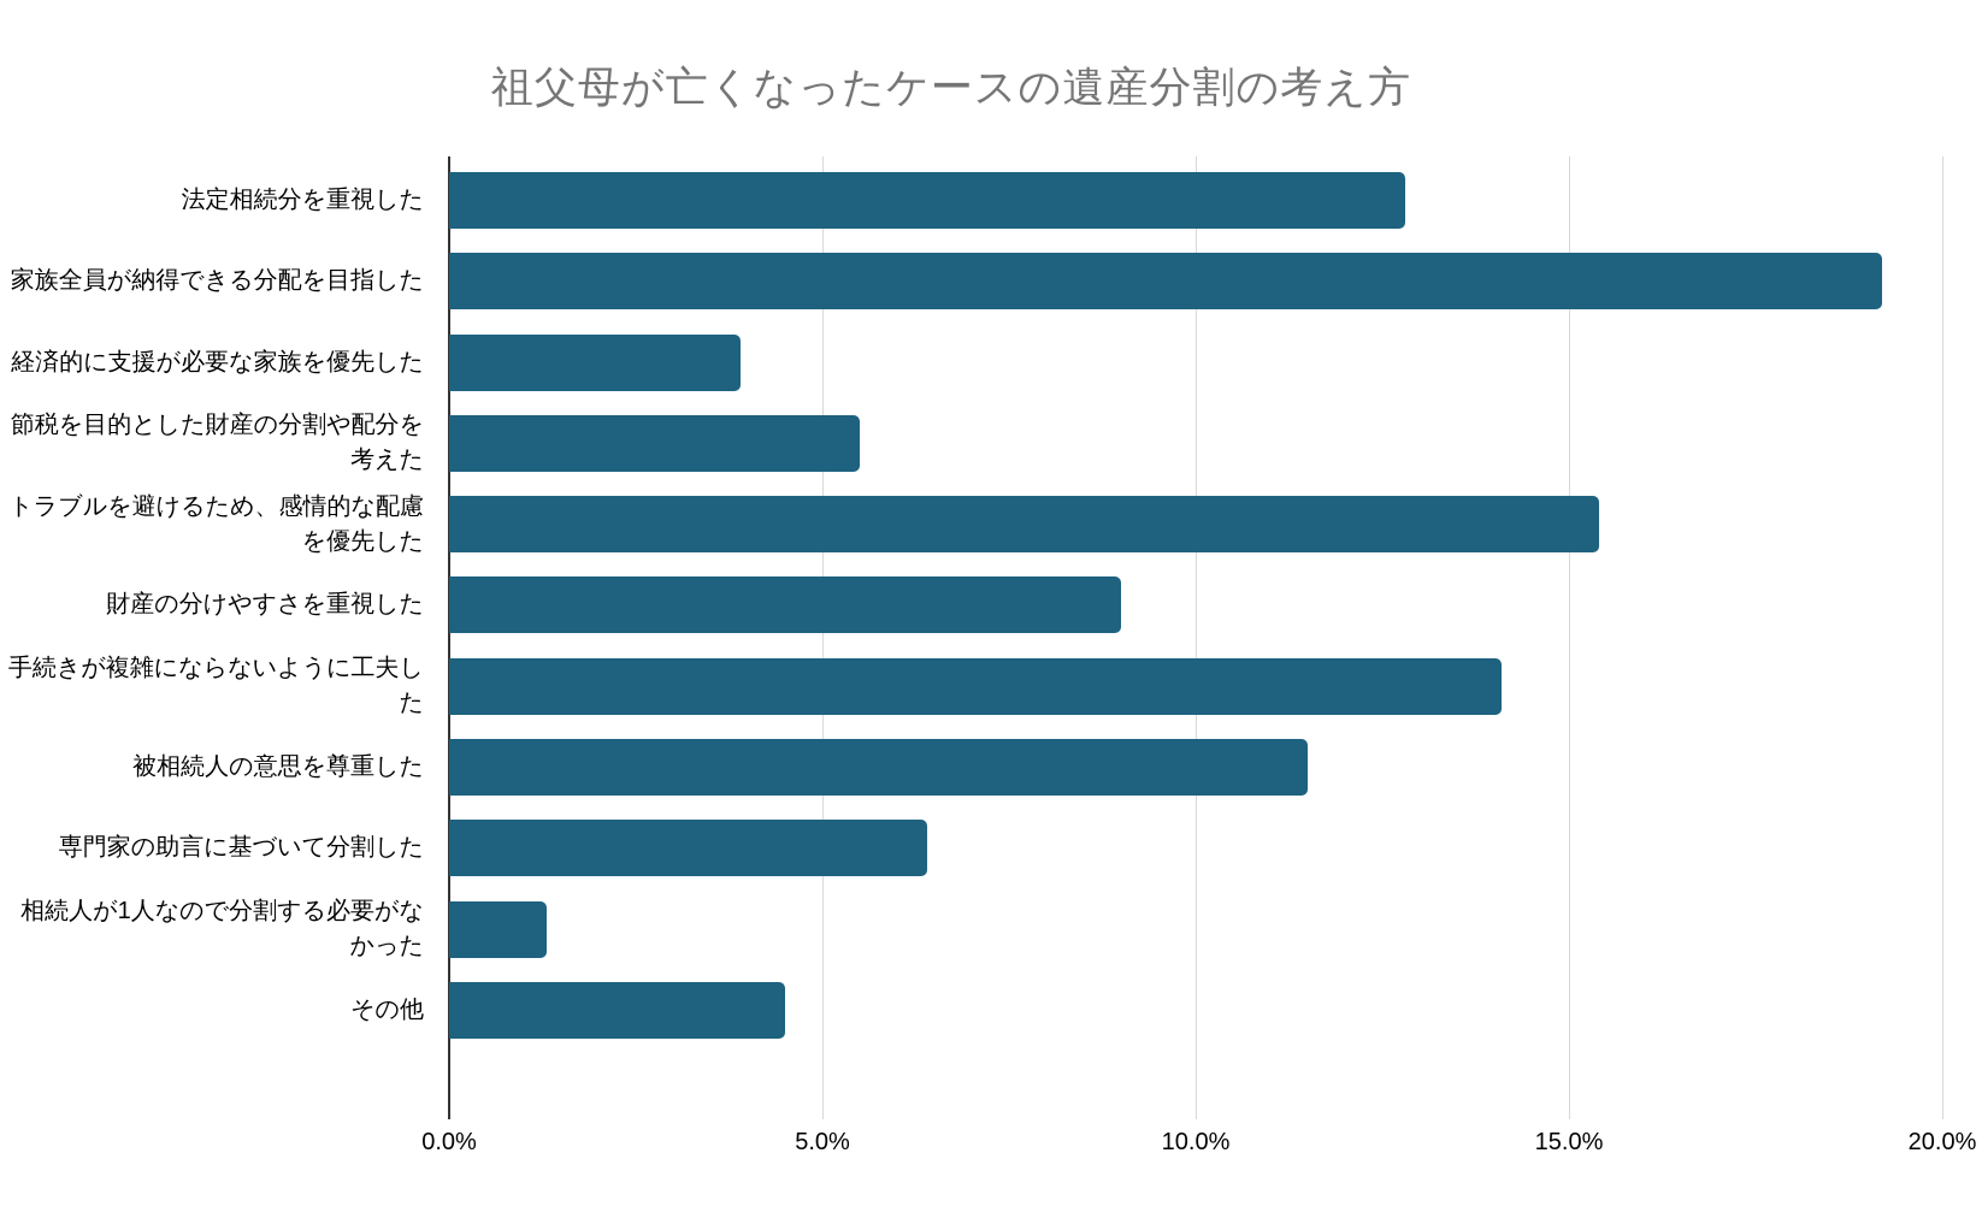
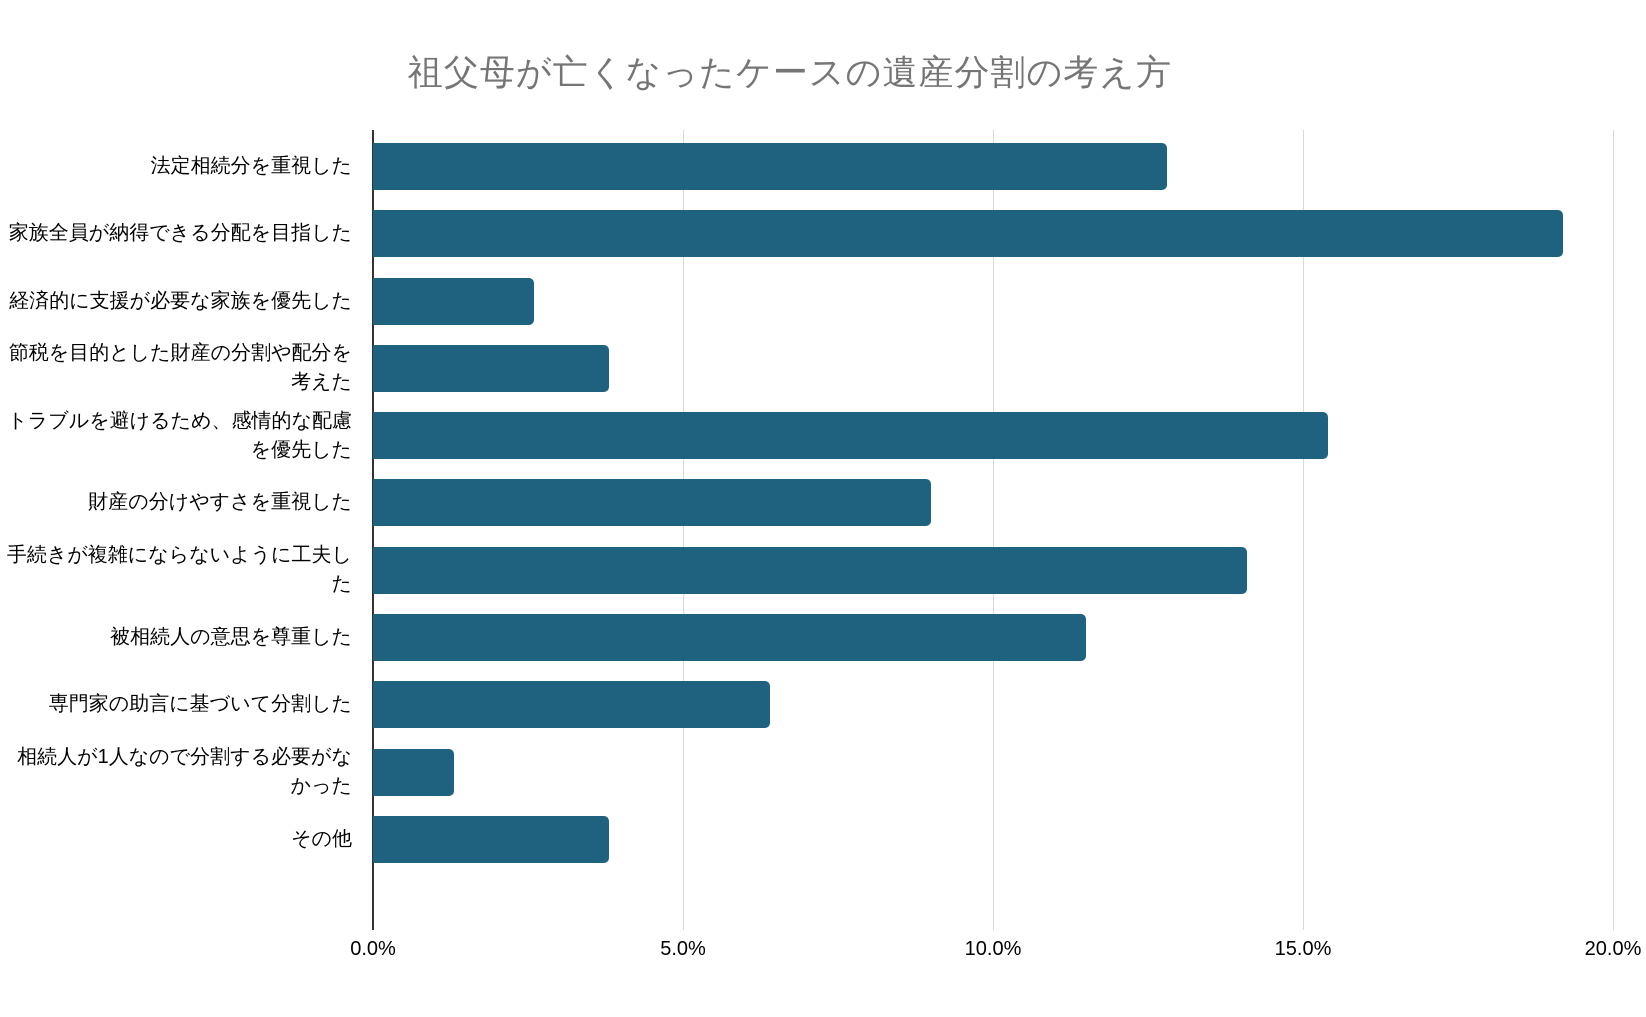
経済的に支援が必要な家族を優先した: 3.9% -> 2.6%
節税を目的とした財産の分割や配分を考えた: 5.5% -> 3.8%
その他: 4.5% -> 3.8%
